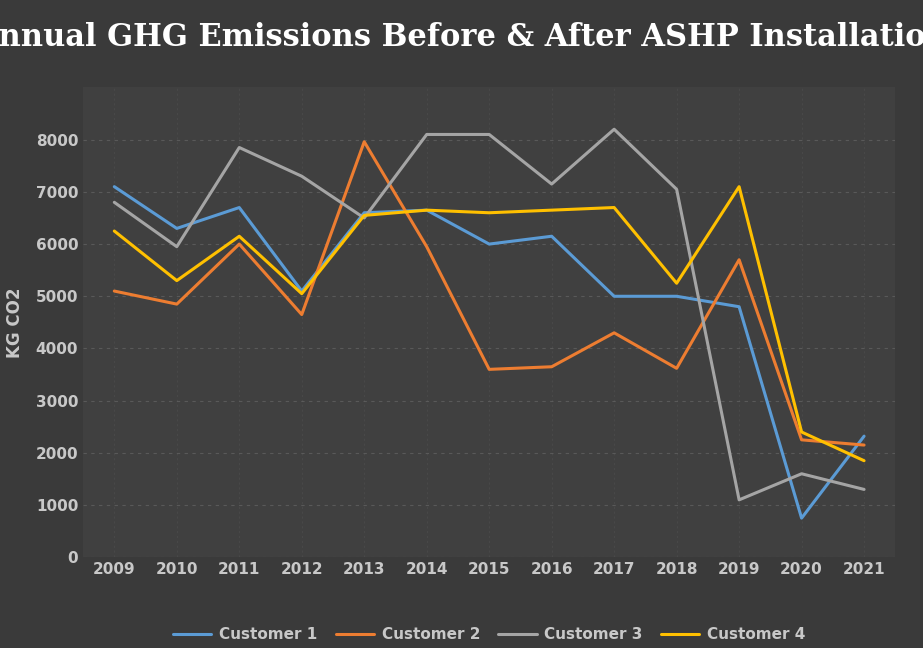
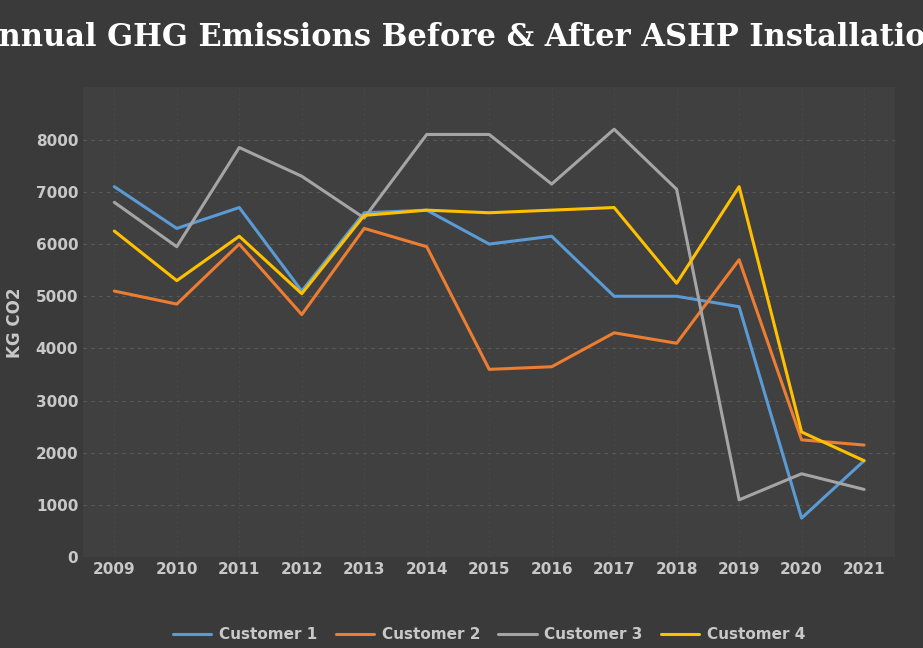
Customer 2/2013: 7960 -> 6300
Customer 2/2018: 3620 -> 4100
Customer 1/2021: 2320 -> 1850
